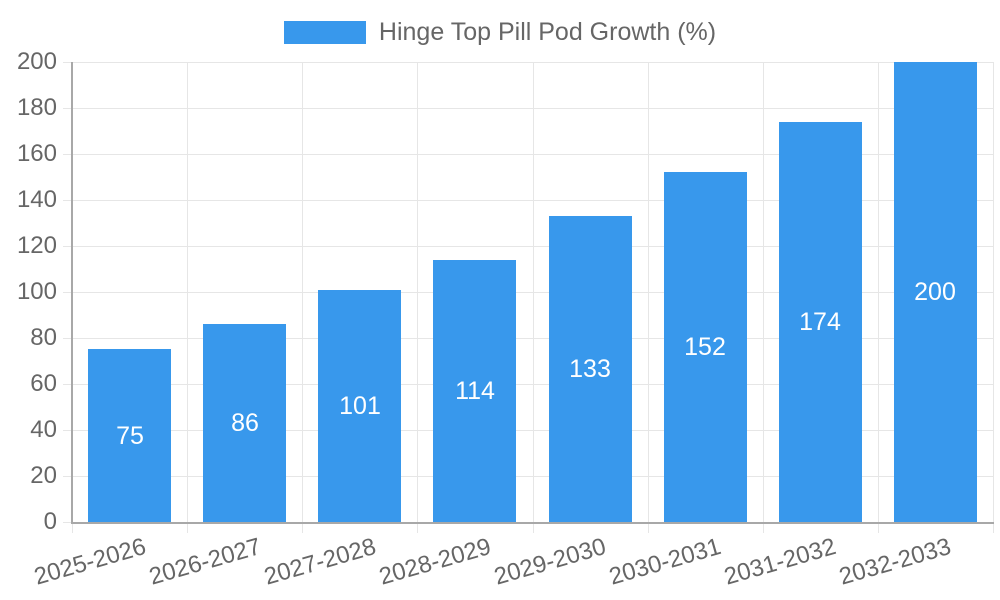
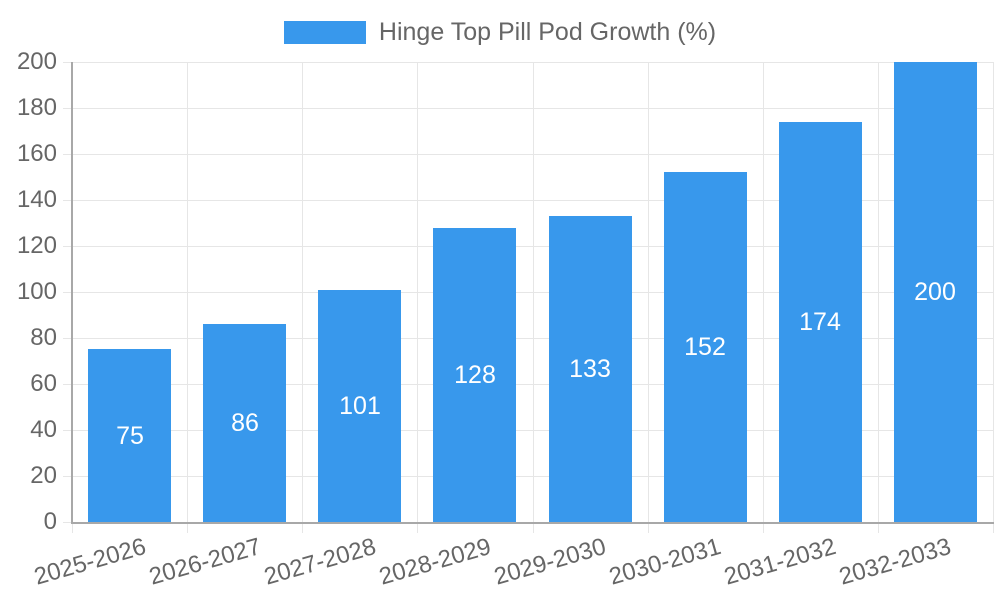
2028-2029: 114 -> 128
